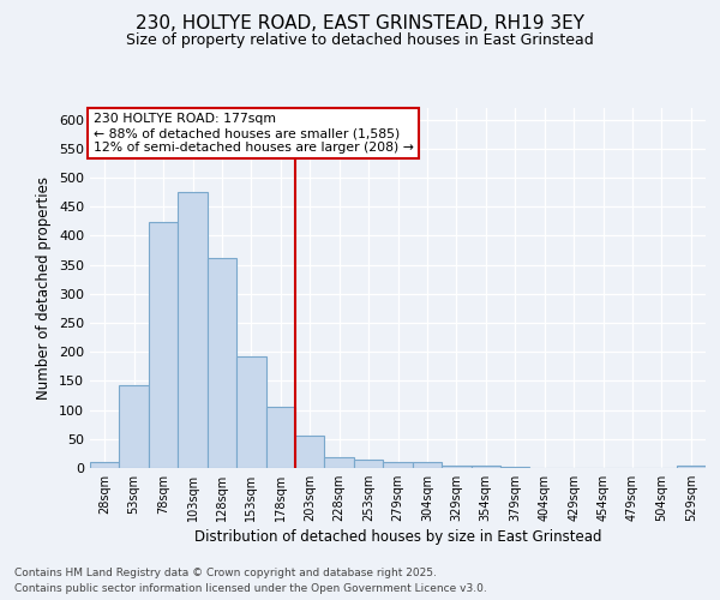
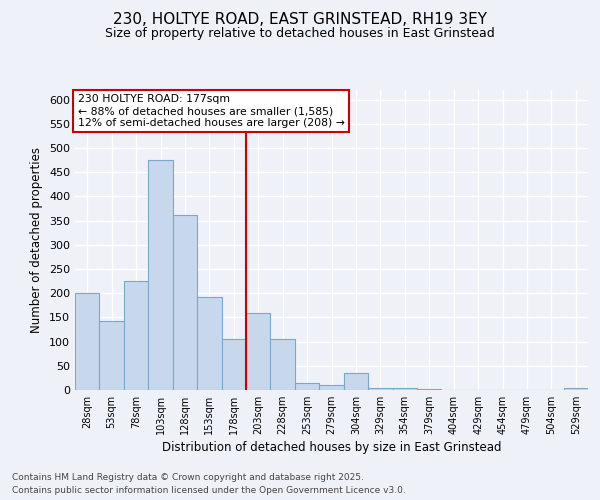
28sqm: 10 -> 200
78sqm: 423 -> 225
203sqm: 55 -> 160
228sqm: 18 -> 105
304sqm: 10 -> 35
